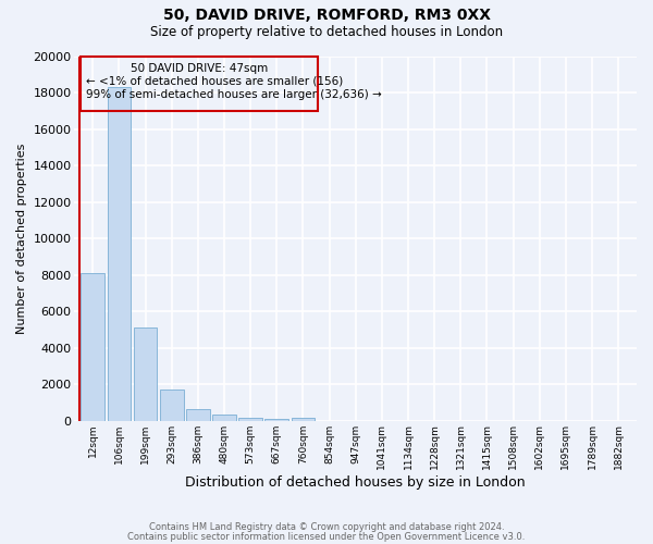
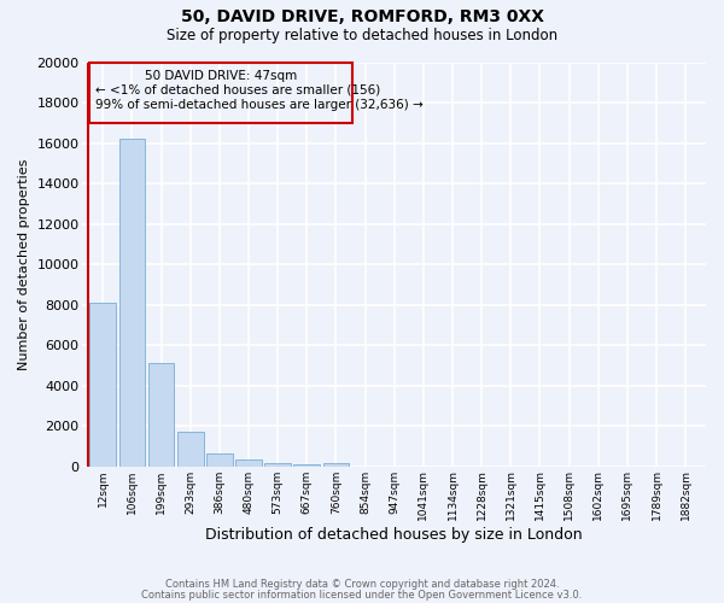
106sqm: 18300 -> 16200
